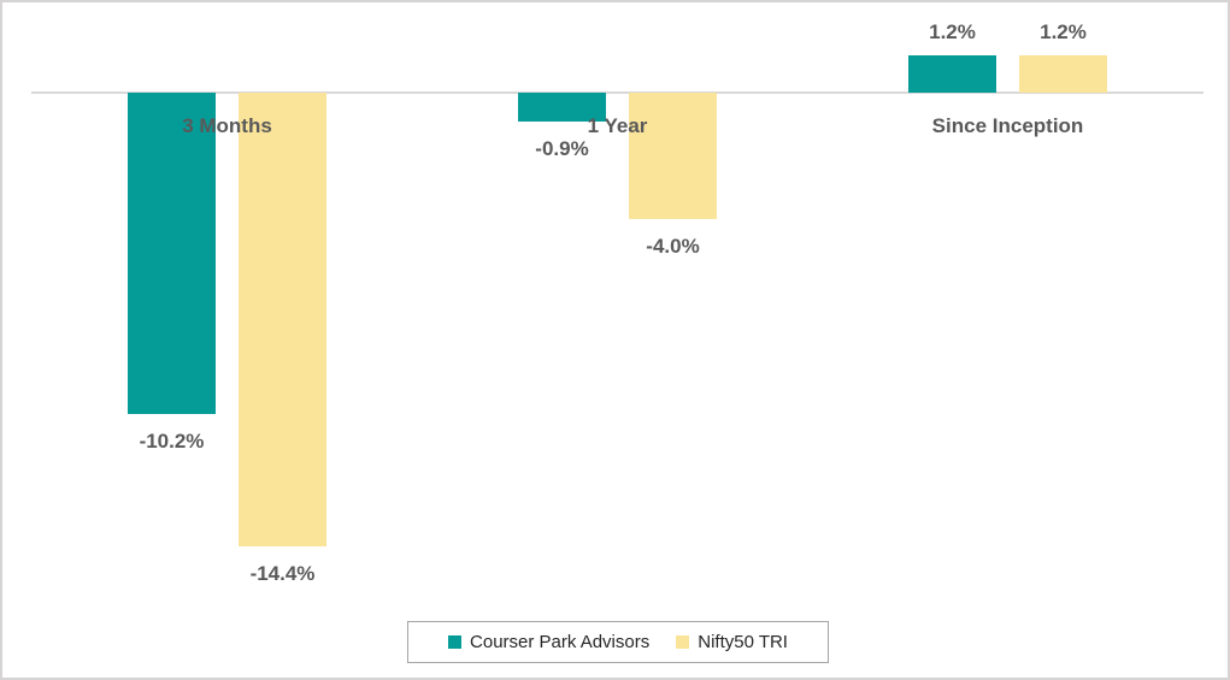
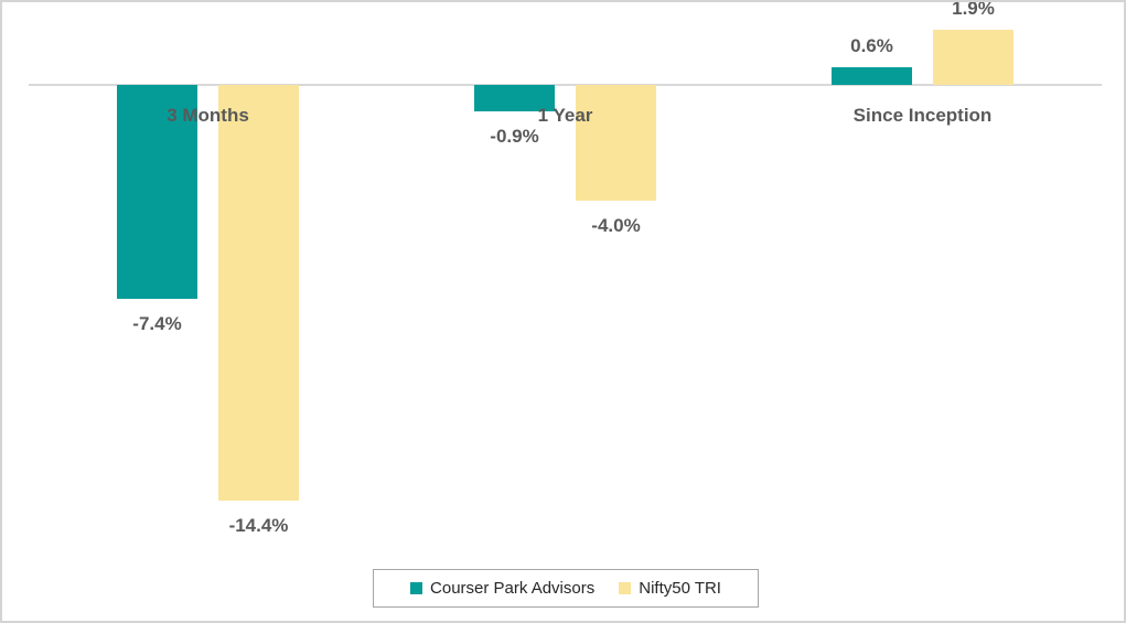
Courser Park Advisors/3 Months: -10.2% -> -7.4%
Courser Park Advisors/Since Inception: 1.2% -> 0.6%
Nifty50 TRI/Since Inception: 1.2% -> 1.9%
